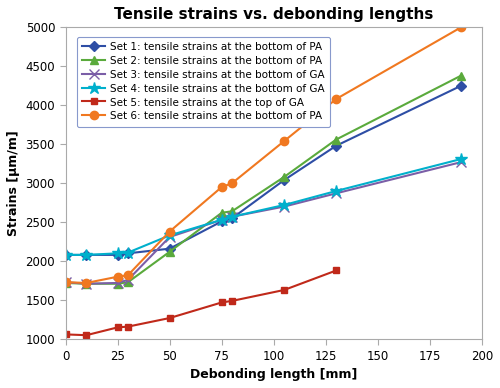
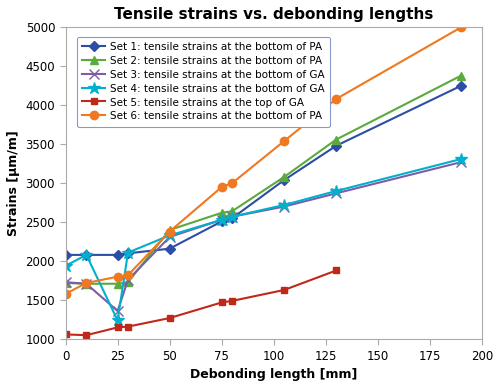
Set 4: tensile strains at the bottom of GA/0: 2080 -> 1940
Set 6: tensile strains at the bottom of PA/0: 1730 -> 1580
Set 3: tensile strains at the bottom of GA/25: 1720 -> 1360
Set 4: tensile strains at the bottom of GA/25: 2100 -> 1240
Set 2: tensile strains at the bottom of PA/50: 2120 -> 2400
